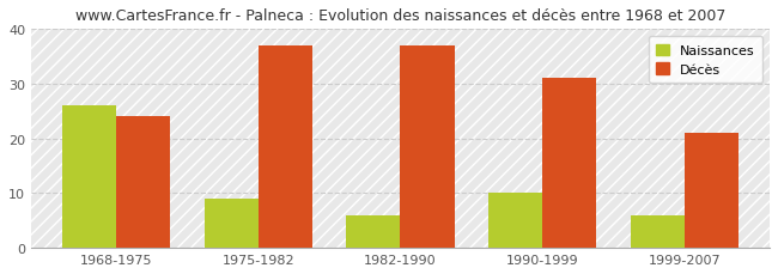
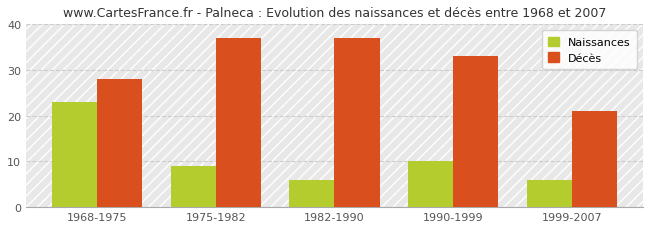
Naissances/1968-1975: 26 -> 23
Décès/1968-1975: 24 -> 28
Décès/1990-1999: 31 -> 33
